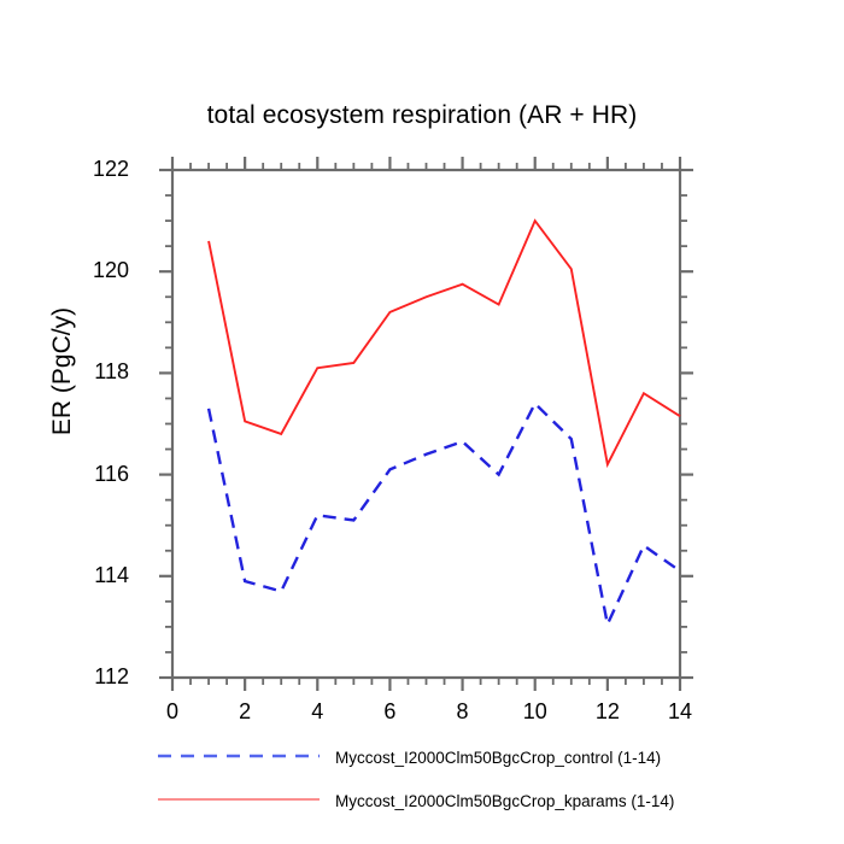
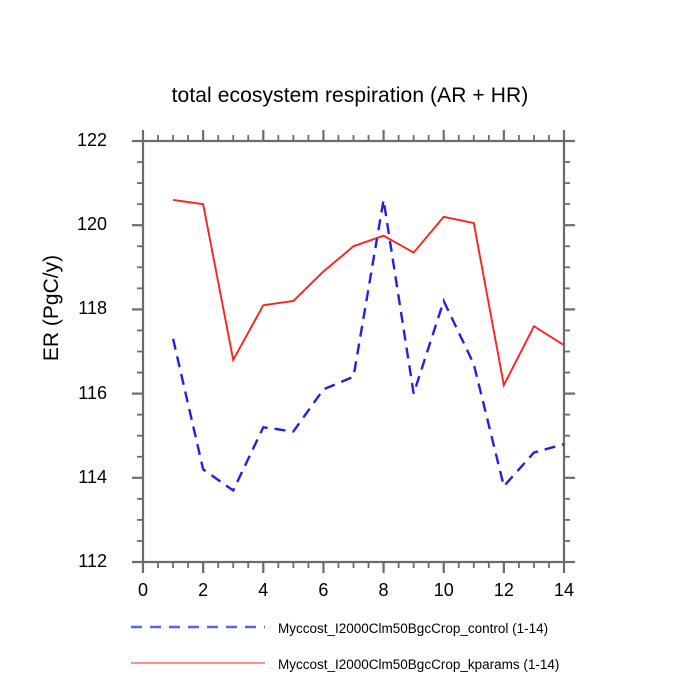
Myccost_I2000Clm50BgcCrop_control (1-14)/2: 113.9 -> 114.2
Myccost_I2000Clm50BgcCrop_kparams (1-14)/2: 117.0 -> 120.5
Myccost_I2000Clm50BgcCrop_kparams (1-14)/6: 119.2 -> 118.9
Myccost_I2000Clm50BgcCrop_control (1-14)/8: 116.7 -> 120.6
Myccost_I2000Clm50BgcCrop_control (1-14)/10: 117.4 -> 118.2
Myccost_I2000Clm50BgcCrop_kparams (1-14)/10: 121.0 -> 120.2
Myccost_I2000Clm50BgcCrop_control (1-14)/12: 113.0 -> 113.8
Myccost_I2000Clm50BgcCrop_control (1-14)/14: 114.1 -> 114.8
